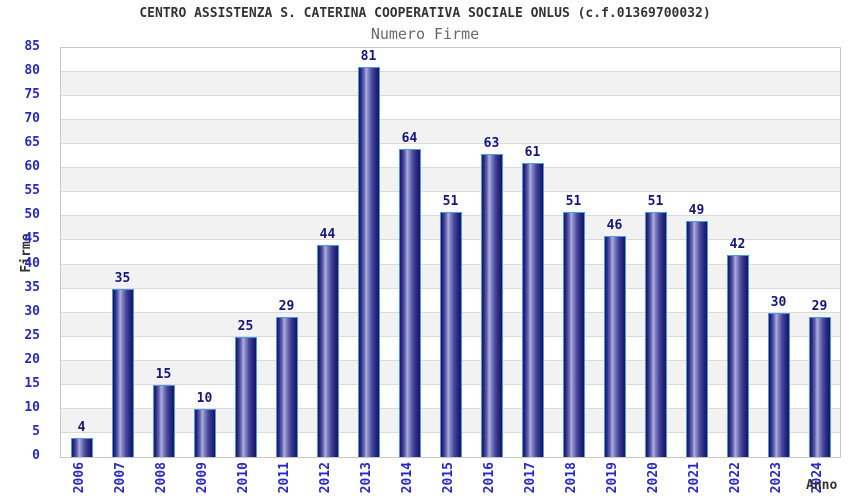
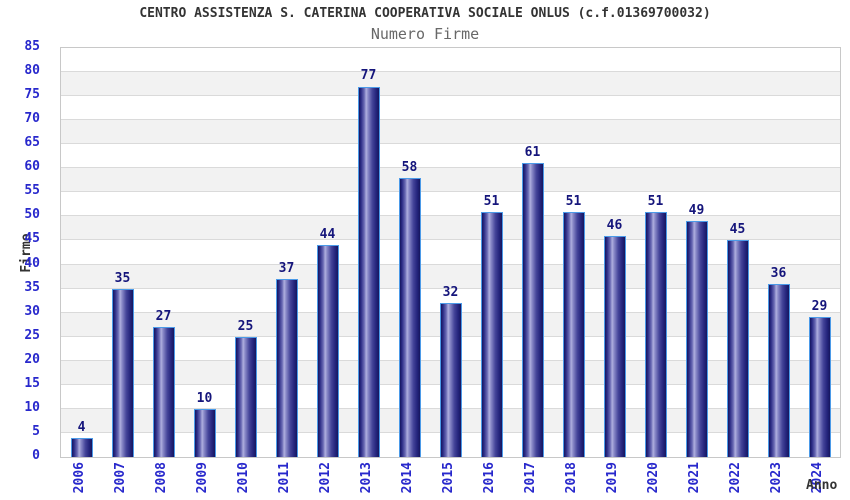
2008: 15 -> 27
2011: 29 -> 37
2013: 81 -> 77
2014: 64 -> 58
2015: 51 -> 32
2016: 63 -> 51
2022: 42 -> 45
2023: 30 -> 36
